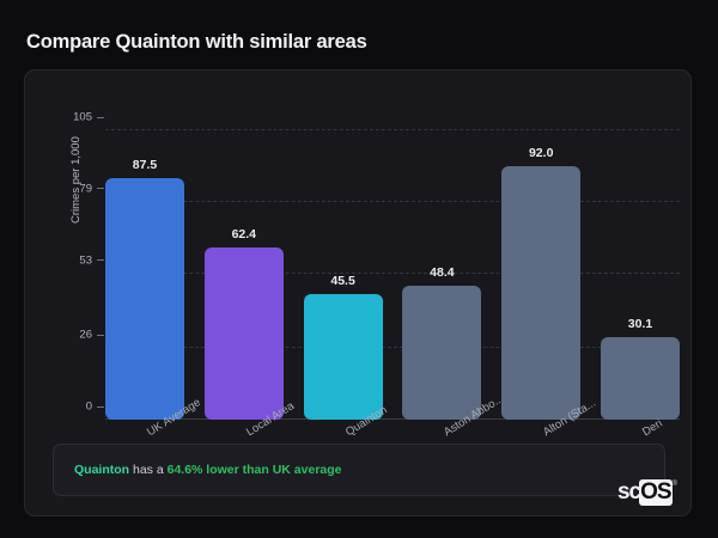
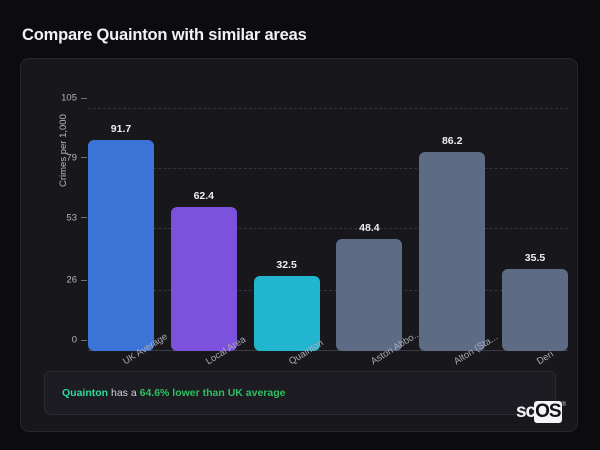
UK Average: 87.5 -> 91.7
Quainton: 45.5 -> 32.5
Alton (Sta...: 92.0 -> 86.2
Deri: 30.1 -> 35.5
